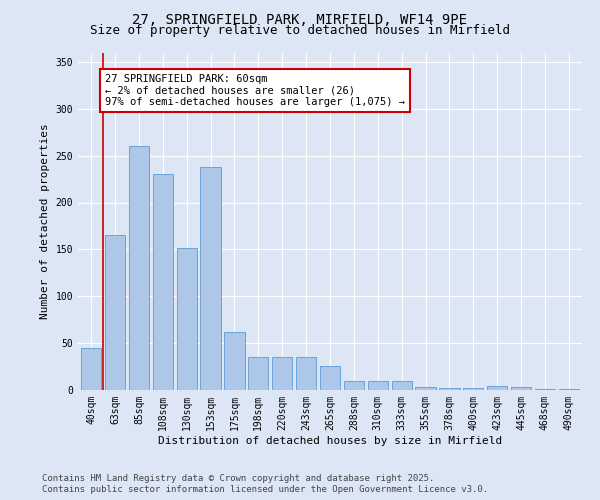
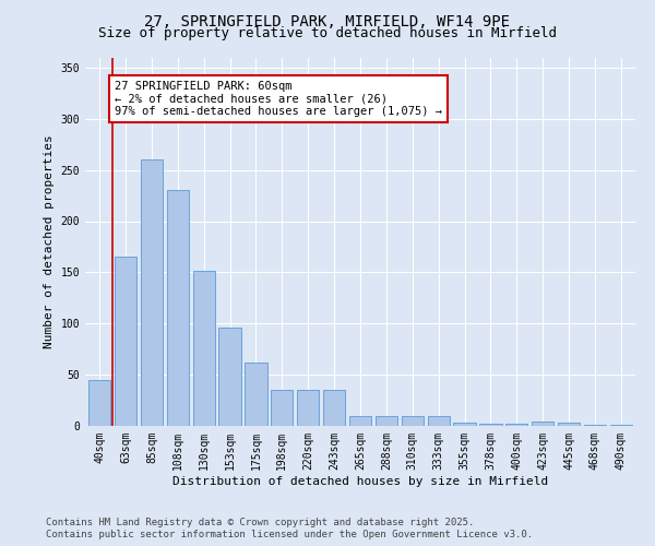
153sqm: 238 -> 96
265sqm: 26 -> 10
